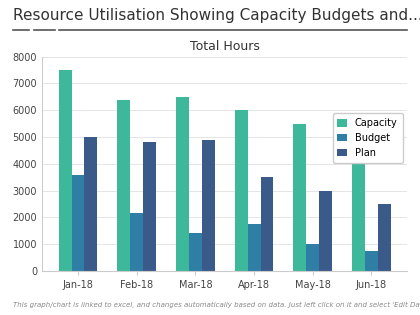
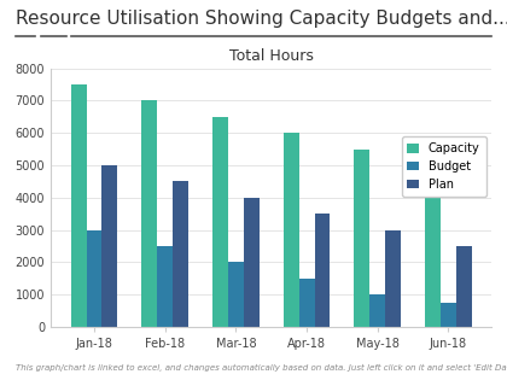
Budget/Jan-18: 3600 -> 3000
Capacity/Feb-18: 6400 -> 7000
Budget/Feb-18: 2150 -> 2500
Plan/Feb-18: 4800 -> 4500
Budget/Mar-18: 1400 -> 2000
Plan/Mar-18: 4900 -> 4000
Budget/Apr-18: 1750 -> 1500
